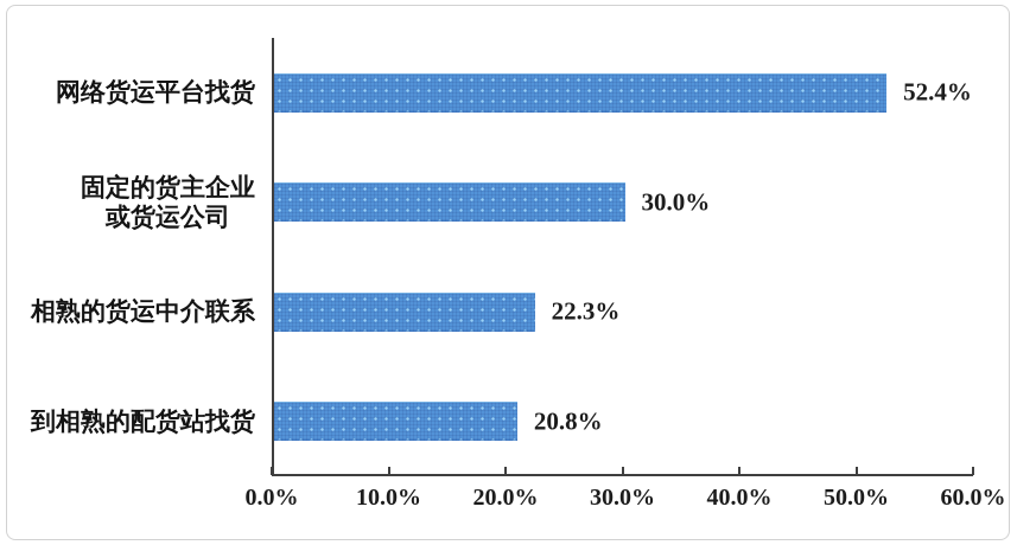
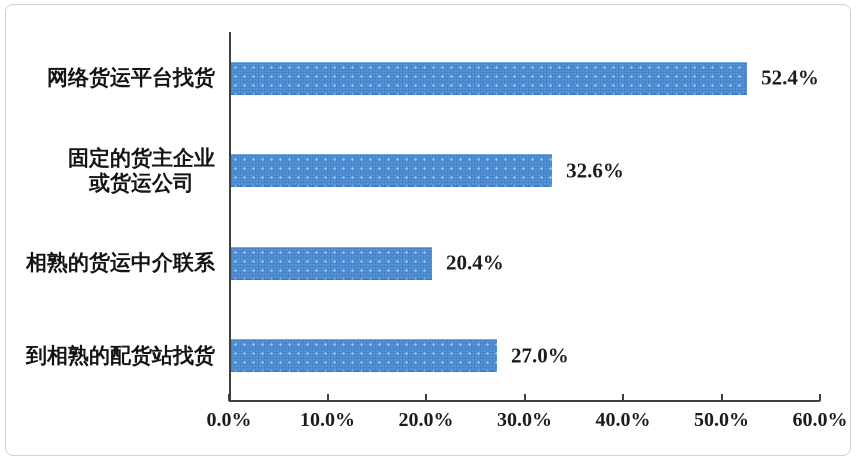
固定的货主企业 或货运公司: 30.0% -> 32.6%
相熟的货运中介联系: 22.3% -> 20.4%
到相熟的配货站找货: 20.8% -> 27.0%
